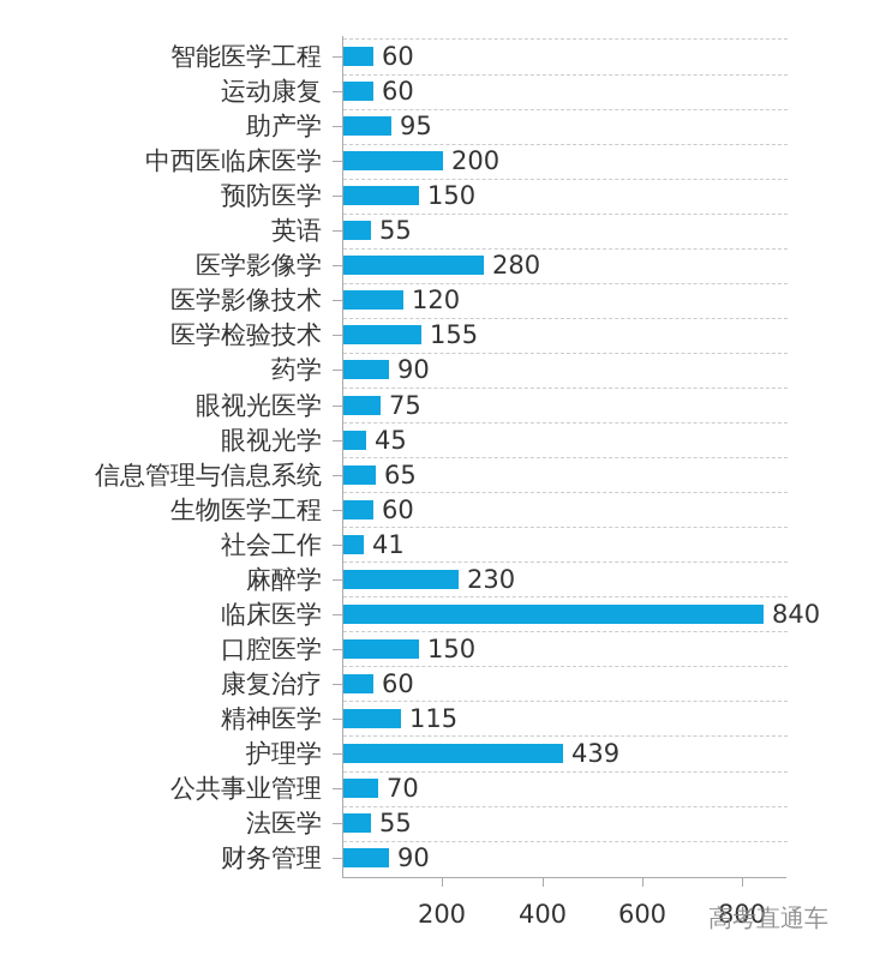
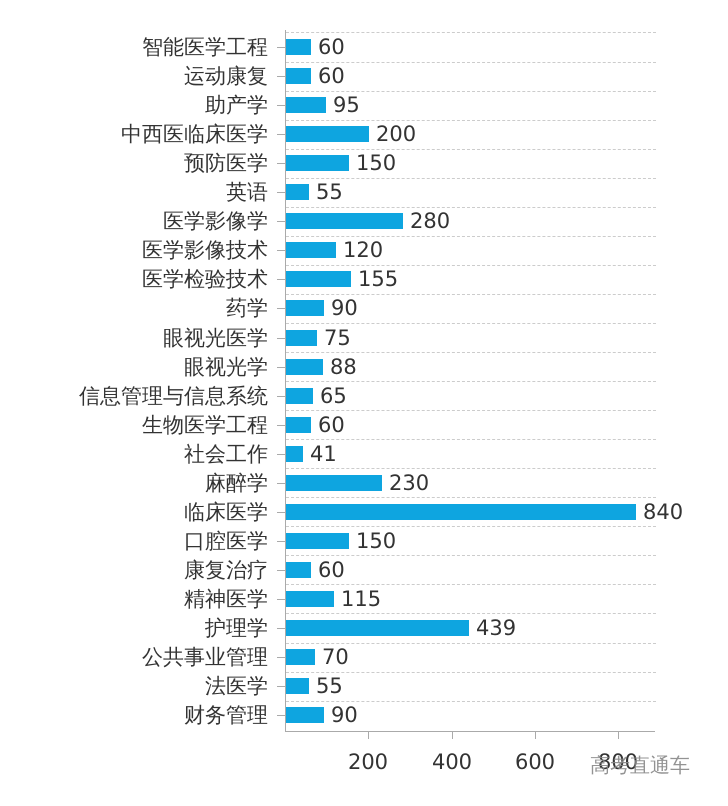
眼视光学: 45 -> 88
